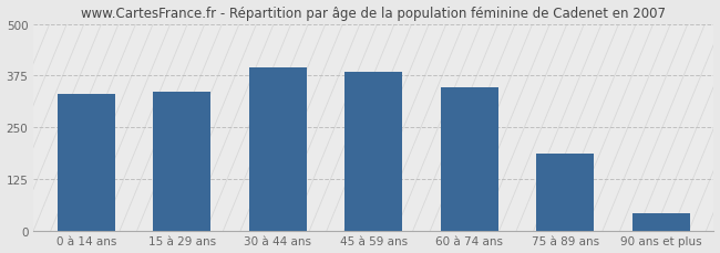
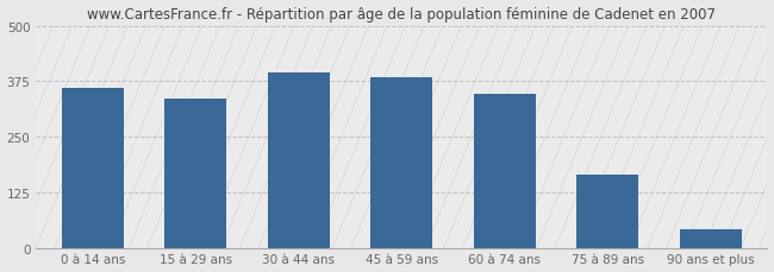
0 à 14 ans: 330 -> 360
75 à 89 ans: 185 -> 165
